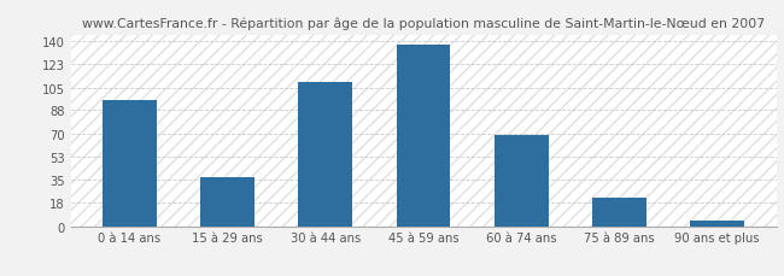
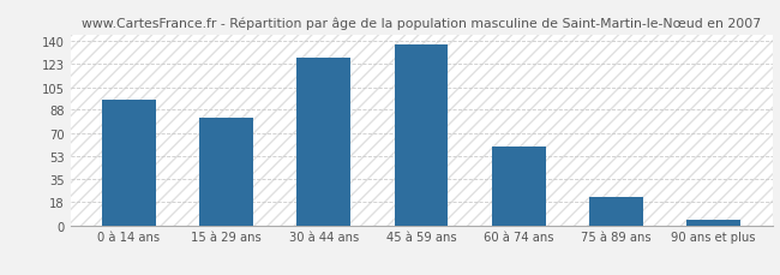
15 à 29 ans: 37 -> 82
30 à 44 ans: 109 -> 128
60 à 74 ans: 69 -> 60
